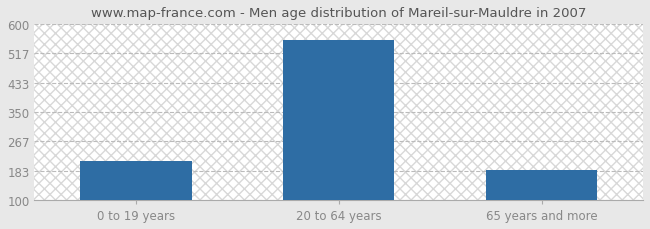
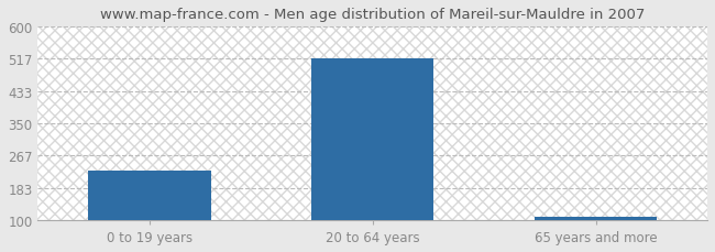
0 to 19 years: 210 -> 228
20 to 64 years: 555 -> 519
65 years and more: 185 -> 108
